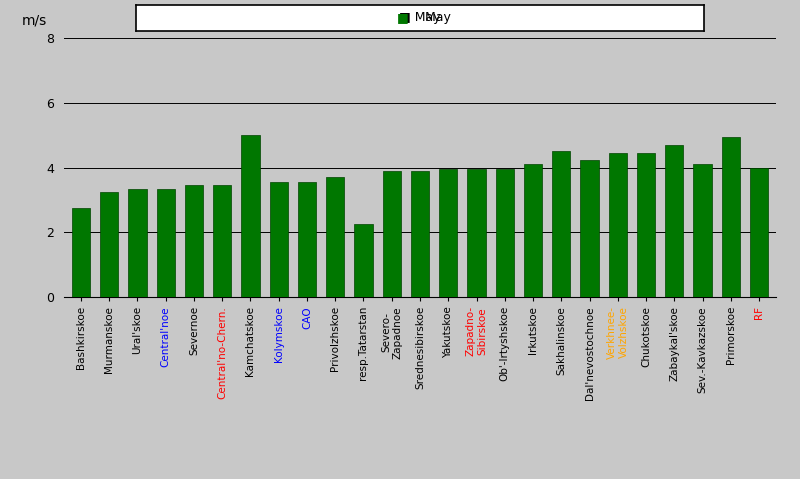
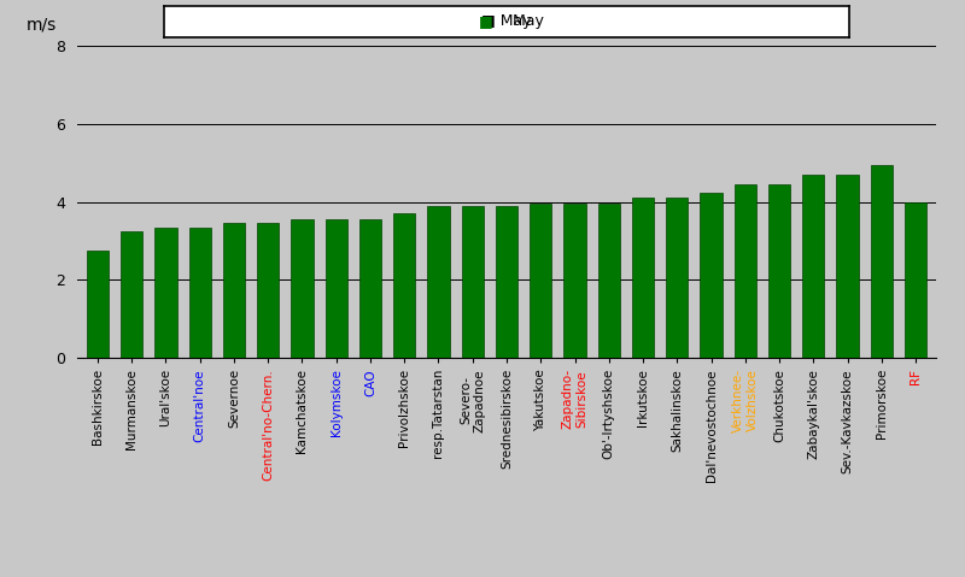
Kamchatskoe: 5.00 -> 3.55
resp.Tatarstan: 2.25 -> 3.90
Sakhalinskoe: 4.50 -> 4.10
Sev.-Kavkazskoe: 4.10 -> 4.70
